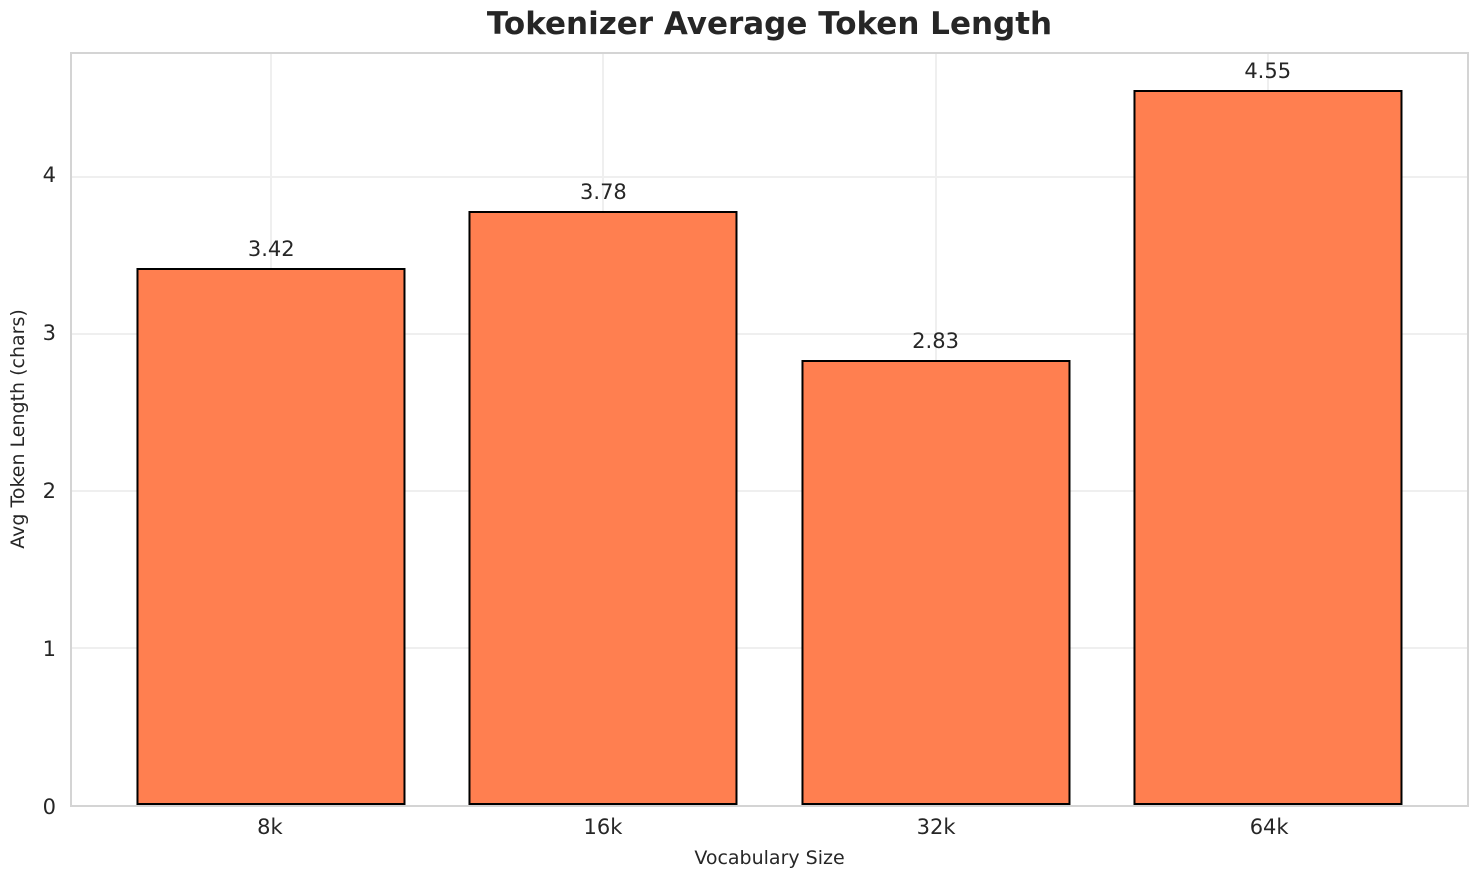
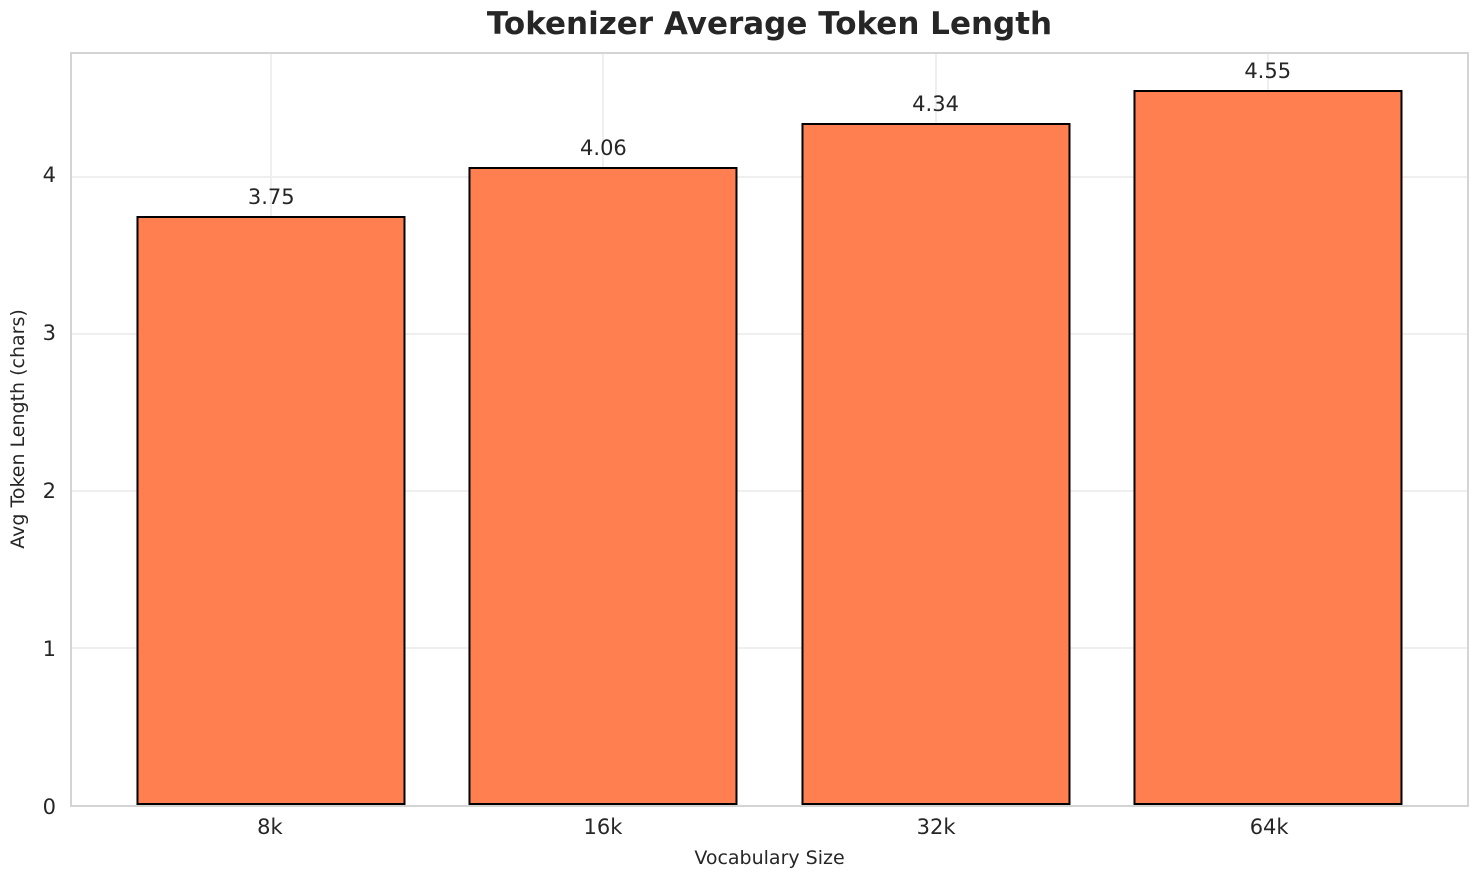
8k: 3.42 -> 3.75
16k: 3.78 -> 4.06
32k: 2.83 -> 4.34
